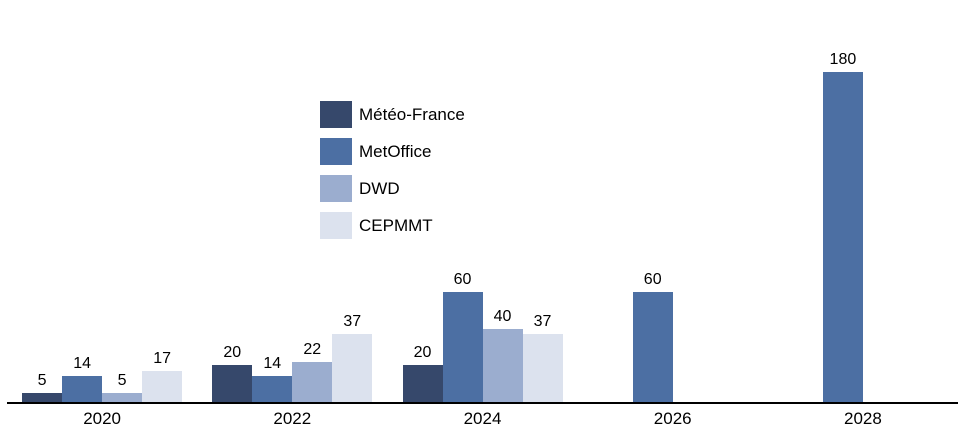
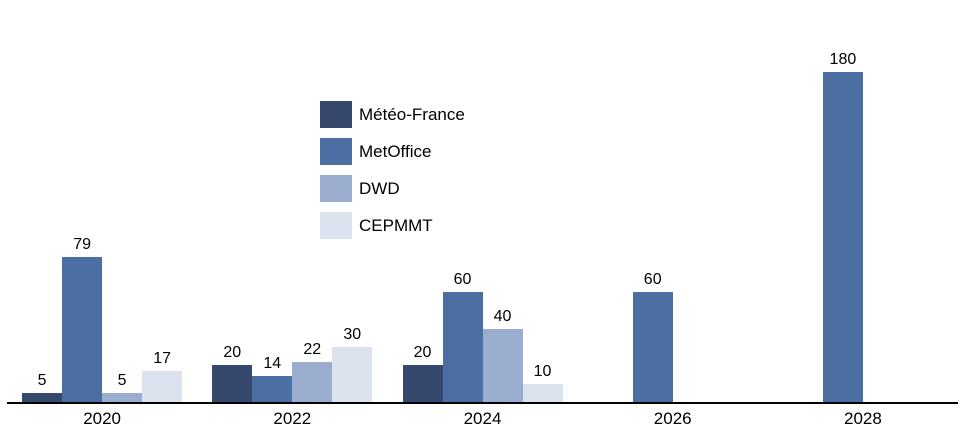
MetOffice/2020: 14 -> 79
CEPMMT/2022: 37 -> 30
CEPMMT/2024: 37 -> 10
